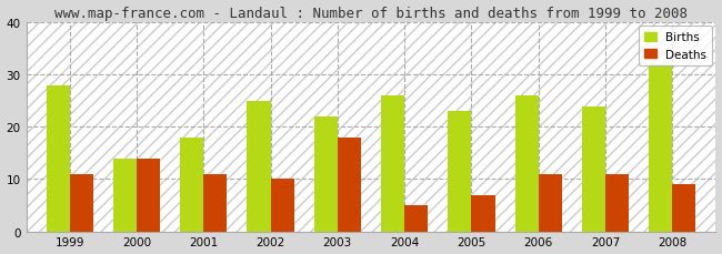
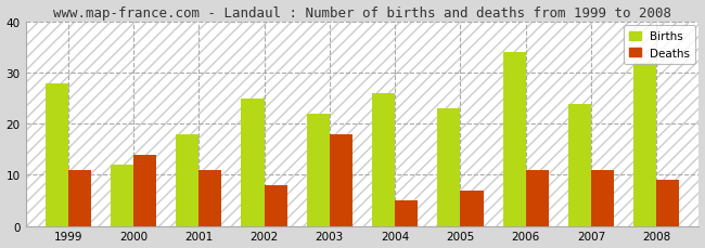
Births/2000: 14 -> 12
Deaths/2002: 10 -> 8
Births/2006: 26 -> 34
